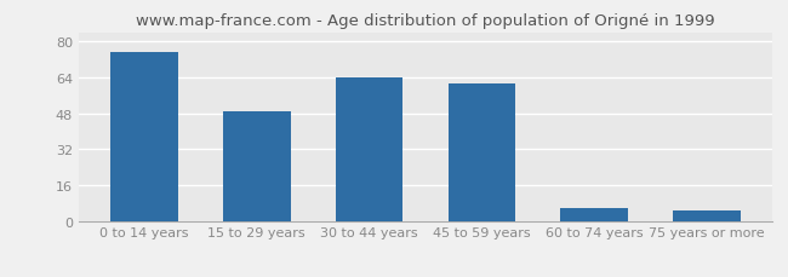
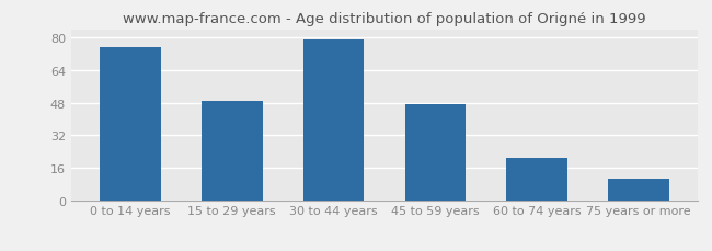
30 to 44 years: 64 -> 79
45 to 59 years: 61 -> 47
60 to 74 years: 6 -> 21
75 years or more: 5 -> 11
